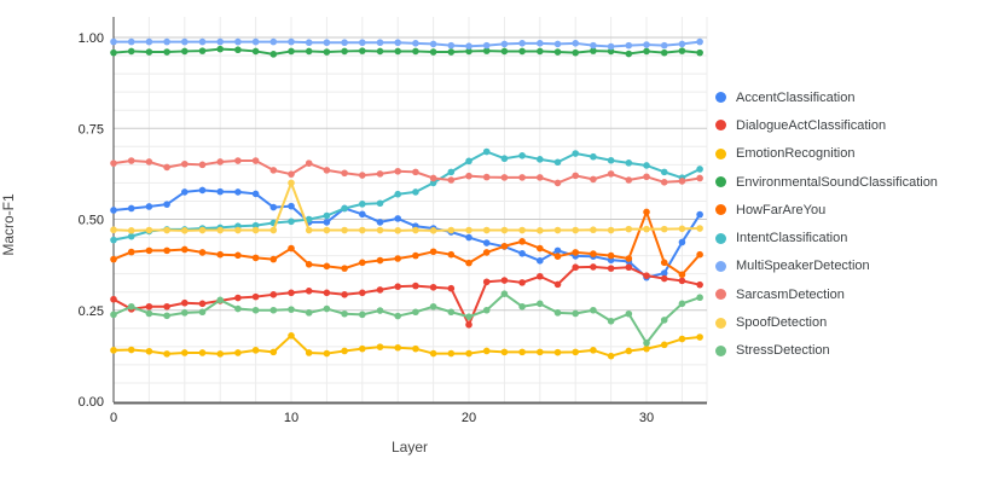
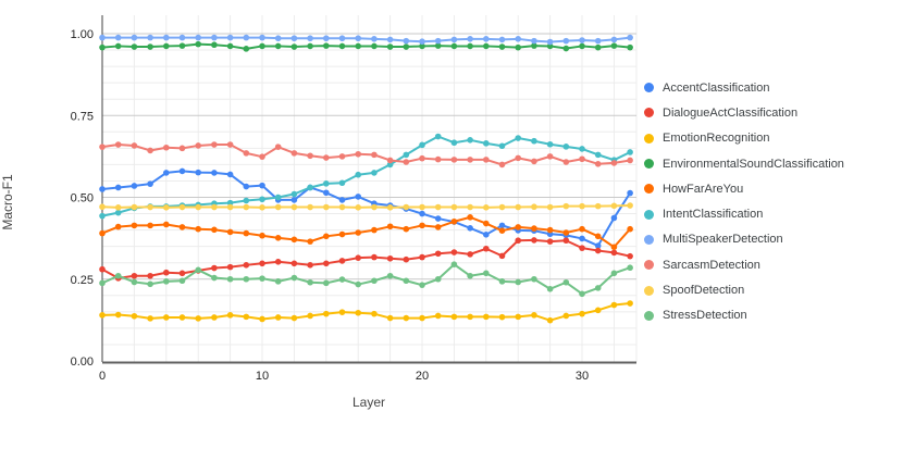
EmotionRecognition/10: 0.18 -> 0.13
HowFarAreYou/10: 0.42 -> 0.38
SpoofDetection/10: 0.60 -> 0.47
DialogueActClassification/20: 0.21 -> 0.32
HowFarAreYou/20: 0.38 -> 0.41
AccentClassification/30: 0.34 -> 0.37
HowFarAreYou/30: 0.52 -> 0.40
StressDetection/30: 0.16 -> 0.20
